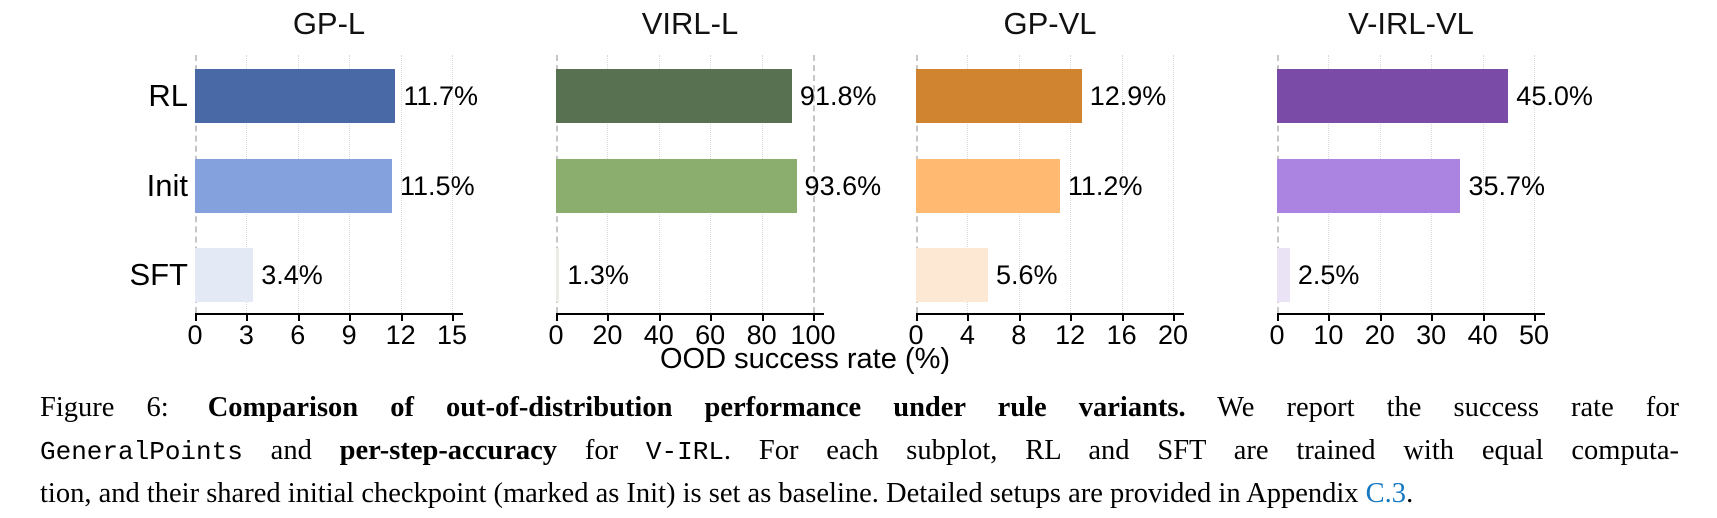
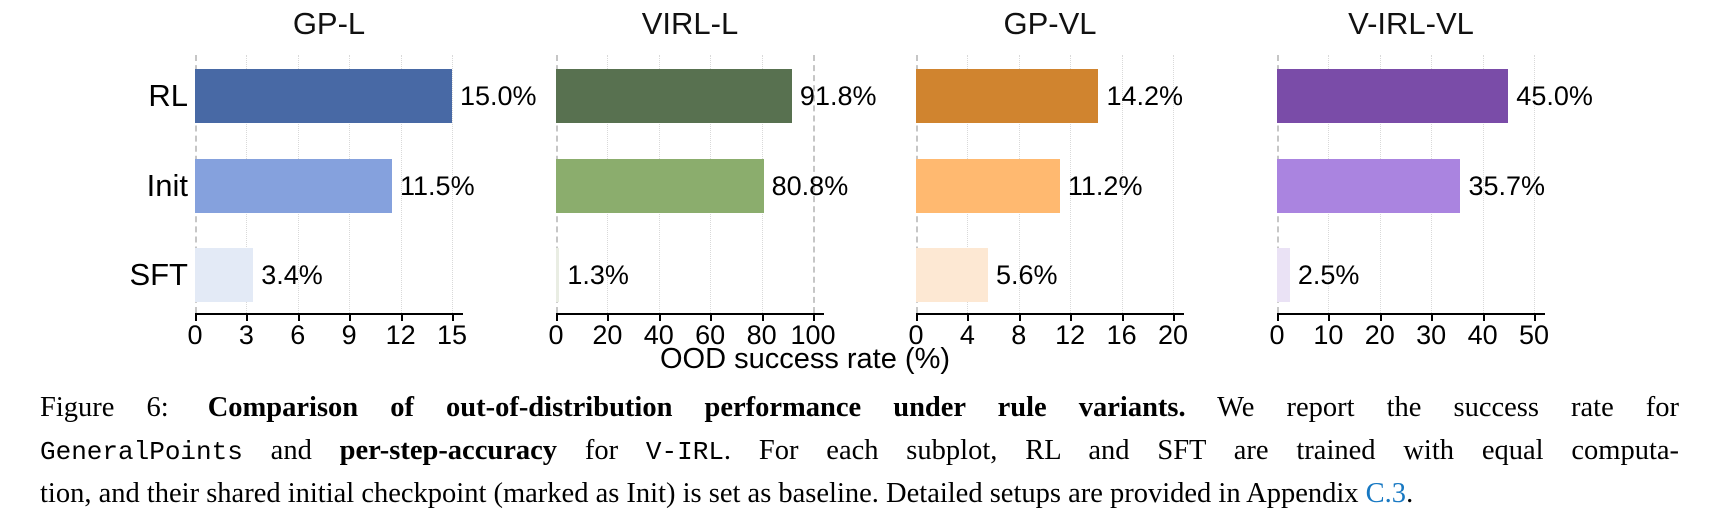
GP-L/RL: 11.7% -> 15.0%
VIRL-L/Init: 93.6% -> 80.8%
GP-VL/RL: 12.9% -> 14.2%
